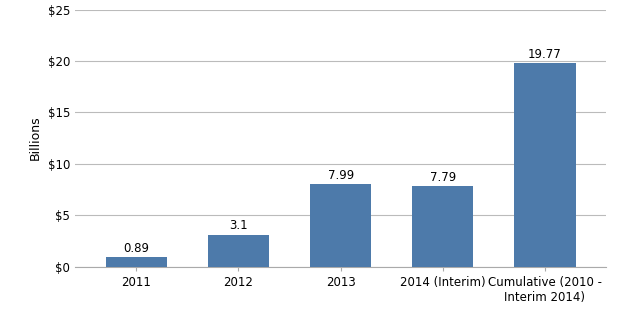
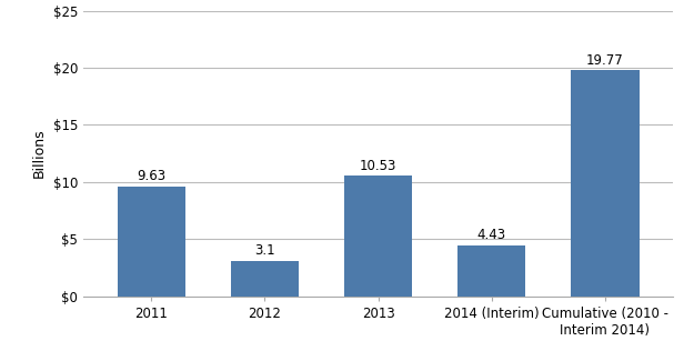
2011: 0.89 -> 9.63
2013: 7.99 -> 10.53
2014 (Interim): 7.79 -> 4.43
